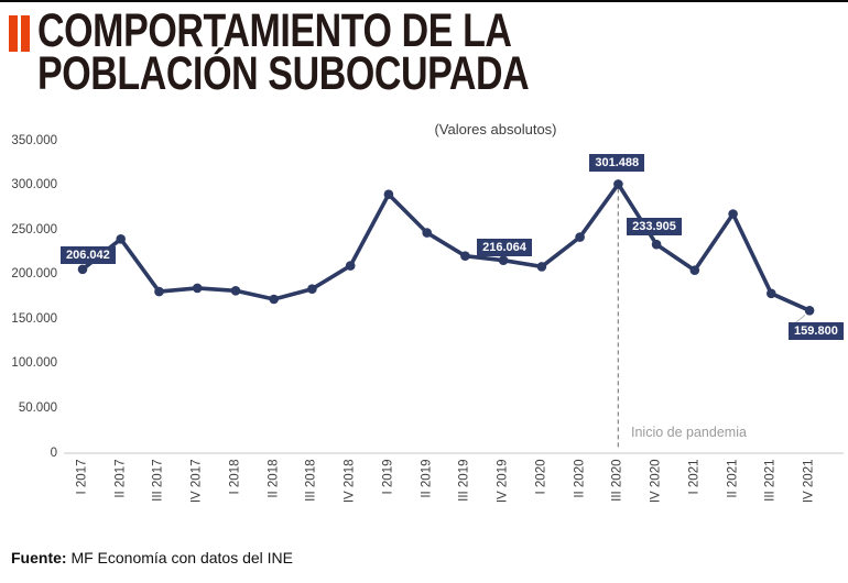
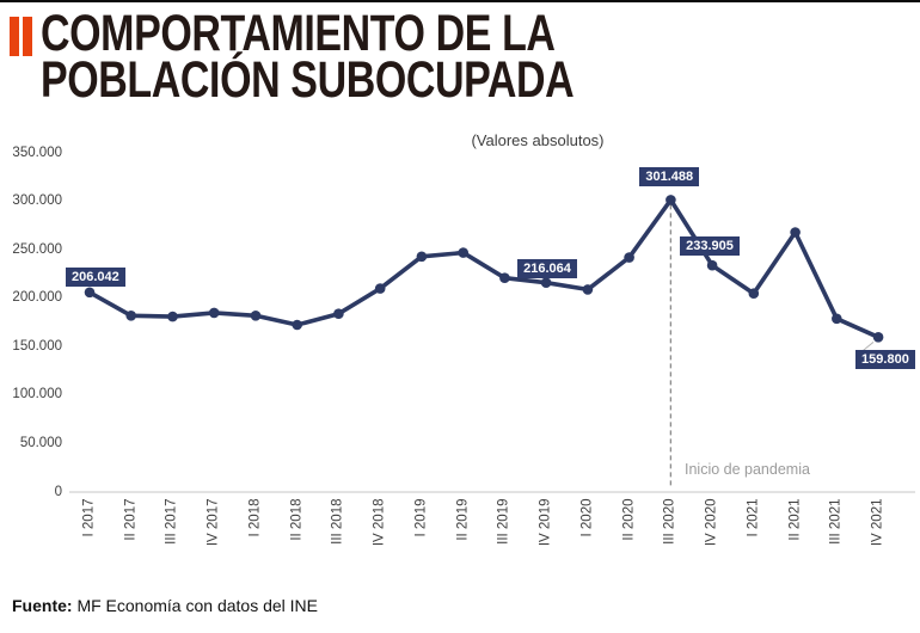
II 2017: 240000 -> 180000
I 2019: 290000 -> 240000
